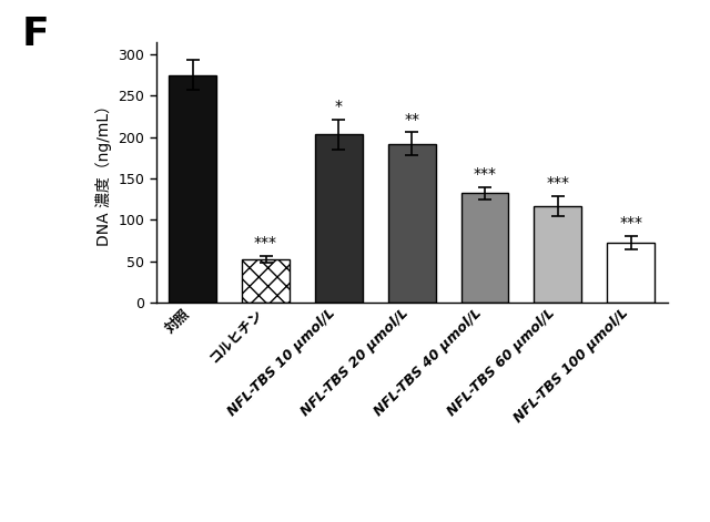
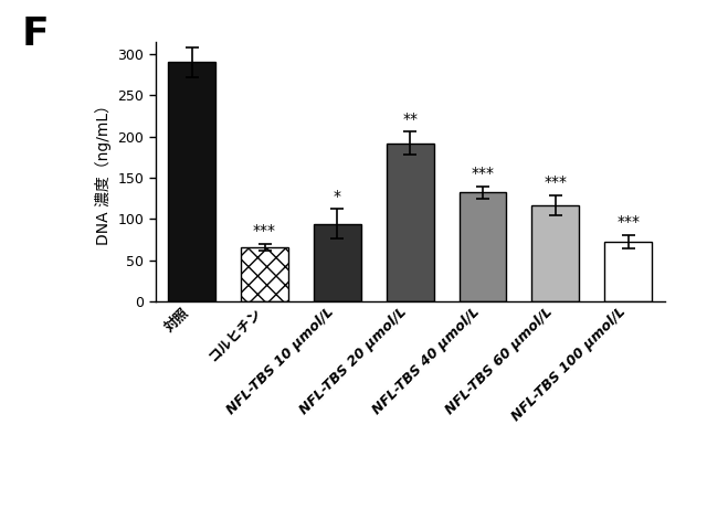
対照: 275 -> 290
コルヒチン: 53 -> 66
NFL-TBS 10 μmol/L: 203 -> 94
